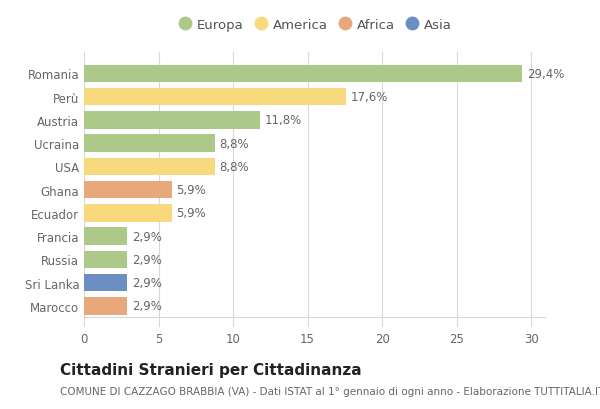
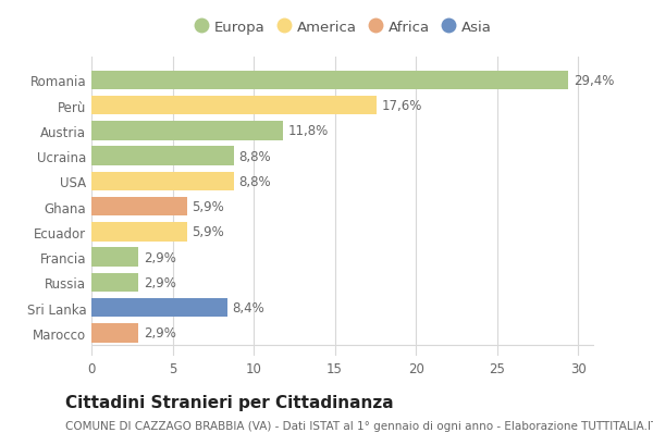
Sri Lanka: 2,9% -> 8,4%
